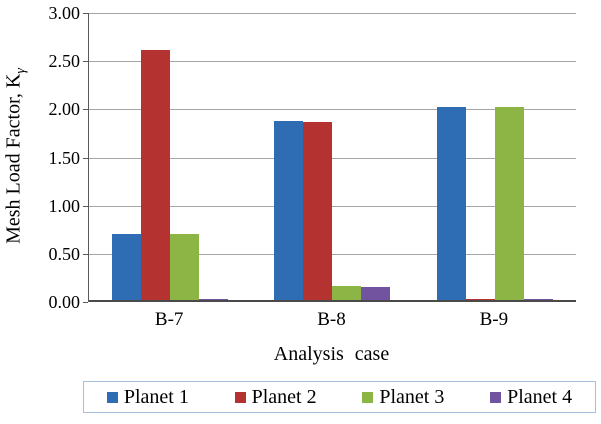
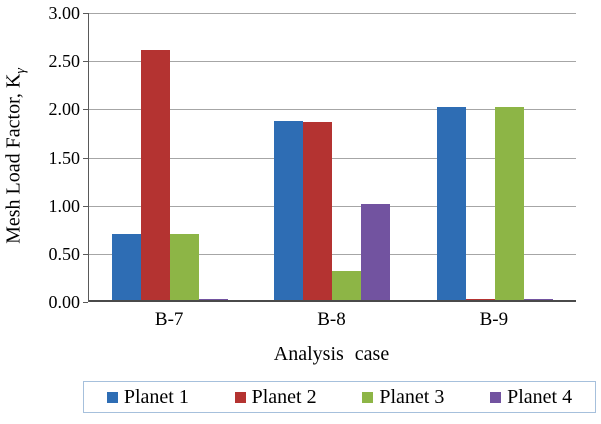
Planet 3/B-8: 0.1 -> 0.3
Planet 4/B-8: 0.1 -> 1.0
